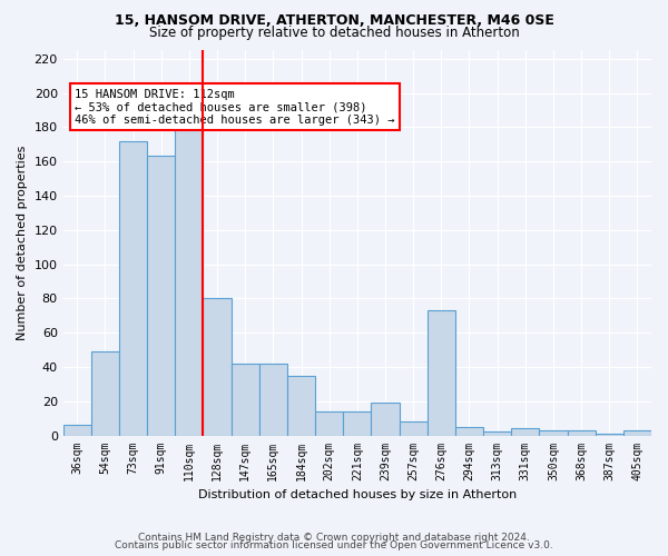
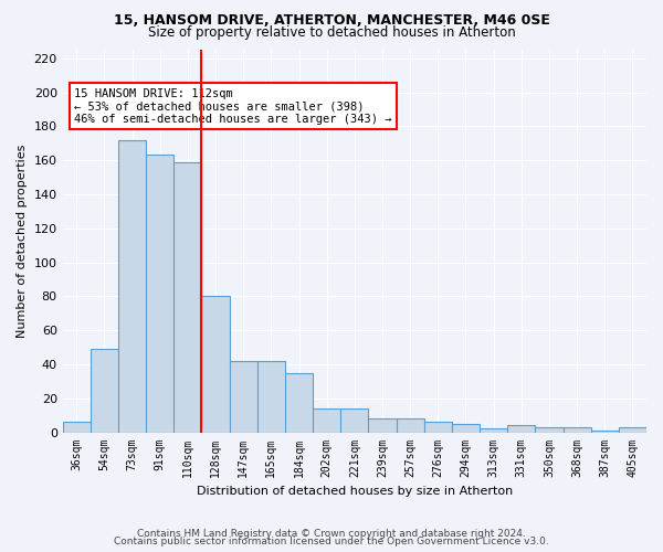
110sqm: 179 -> 159
239sqm: 19 -> 8
276sqm: 73 -> 6
